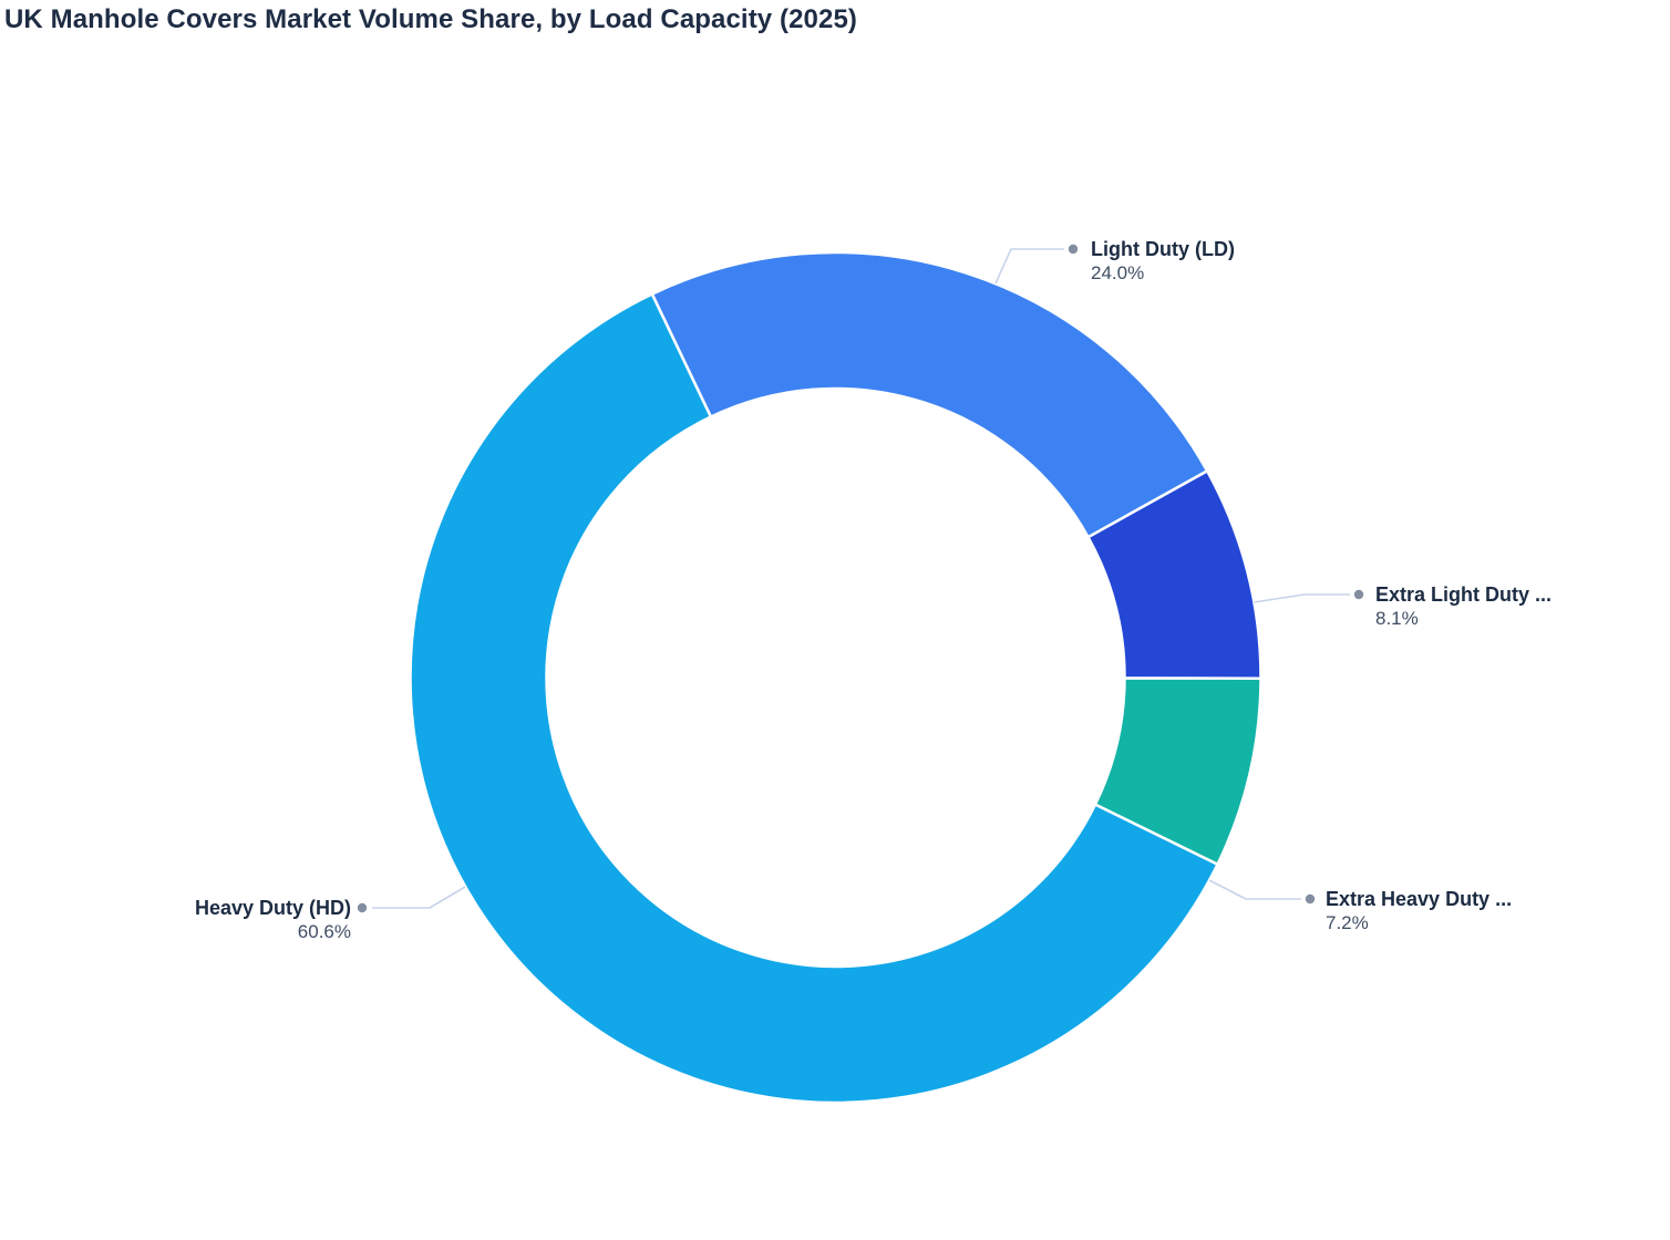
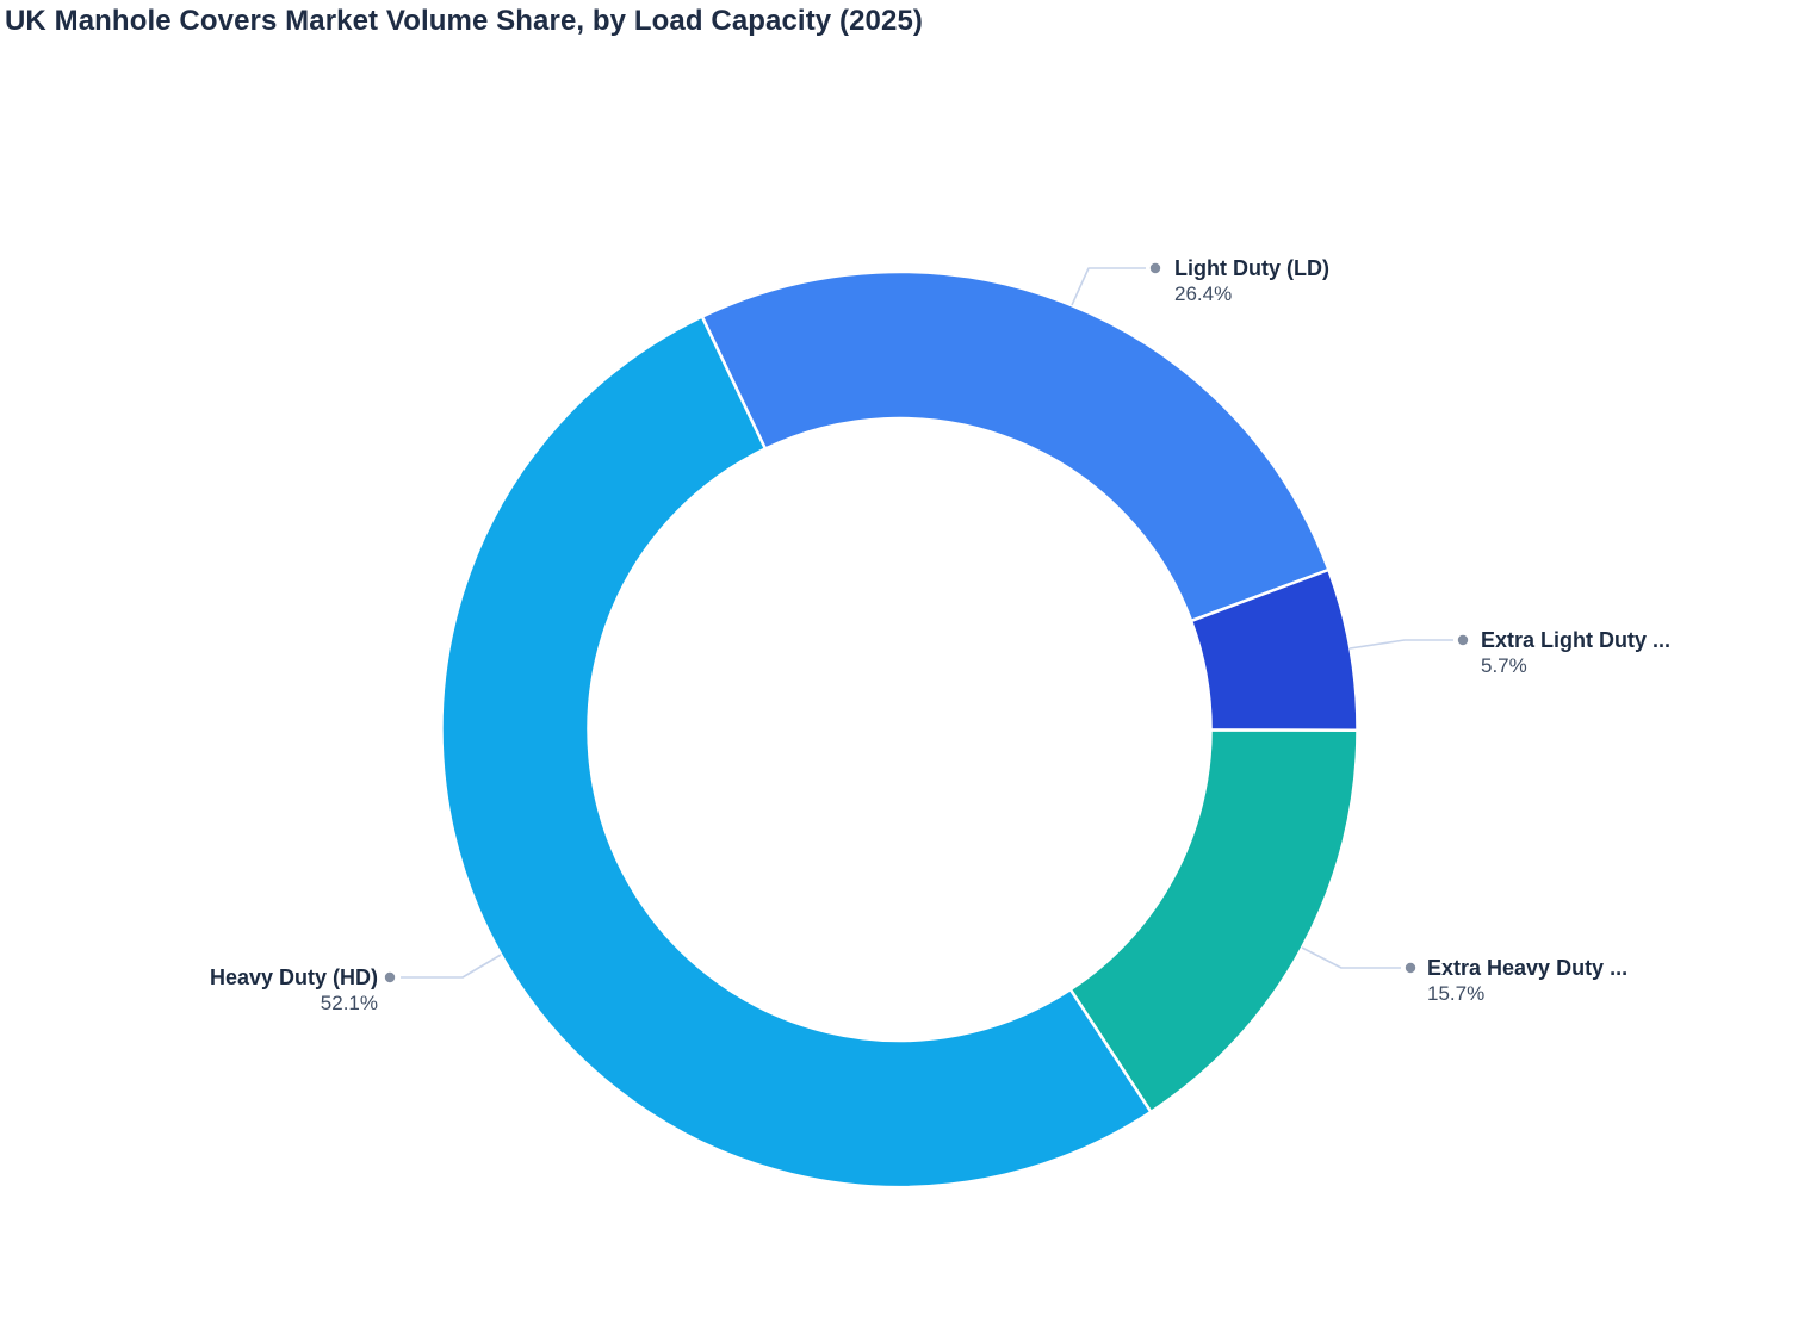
Light Duty (LD): 24.0% -> 26.4%
Extra Light Duty ...: 8.1% -> 5.7%
Extra Heavy Duty ...: 7.2% -> 15.7%
Heavy Duty (HD): 60.6% -> 52.1%
